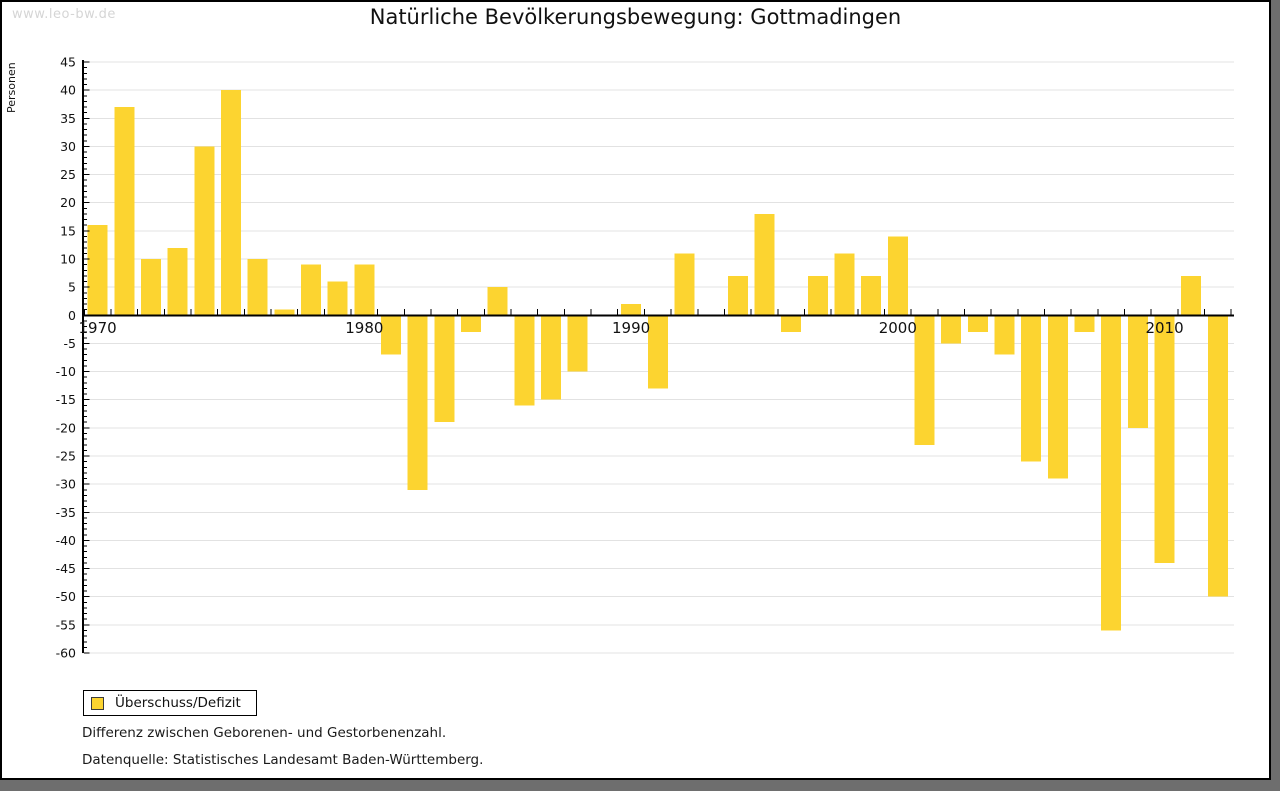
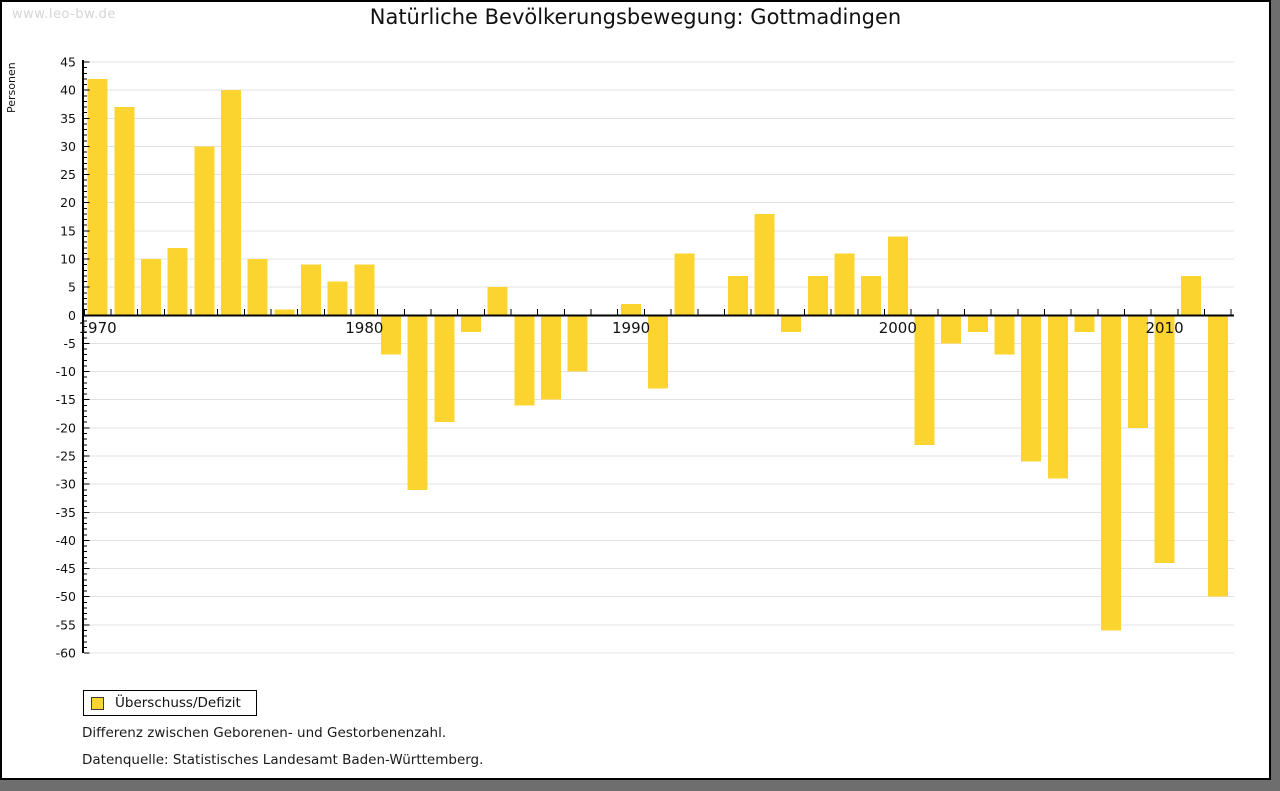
1970: 16 -> 42
